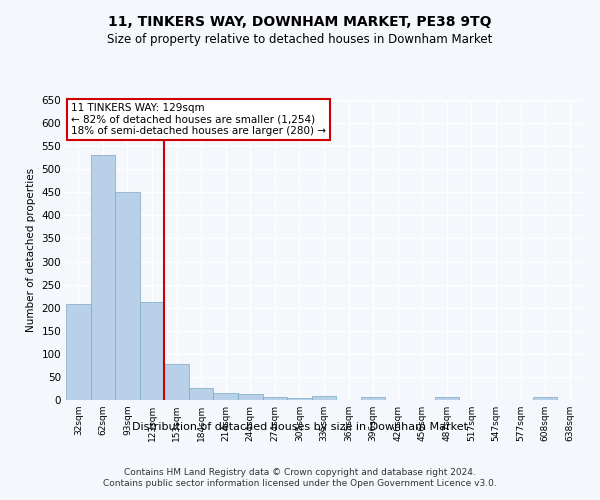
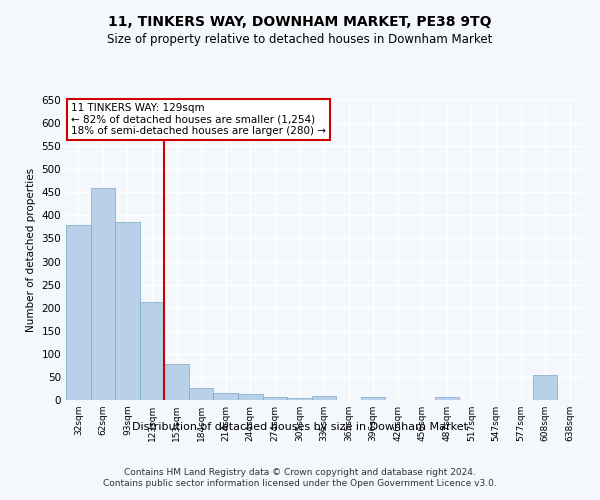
32sqm: 207 -> 380
62sqm: 530 -> 460
93sqm: 450 -> 385
608sqm: 6 -> 55
